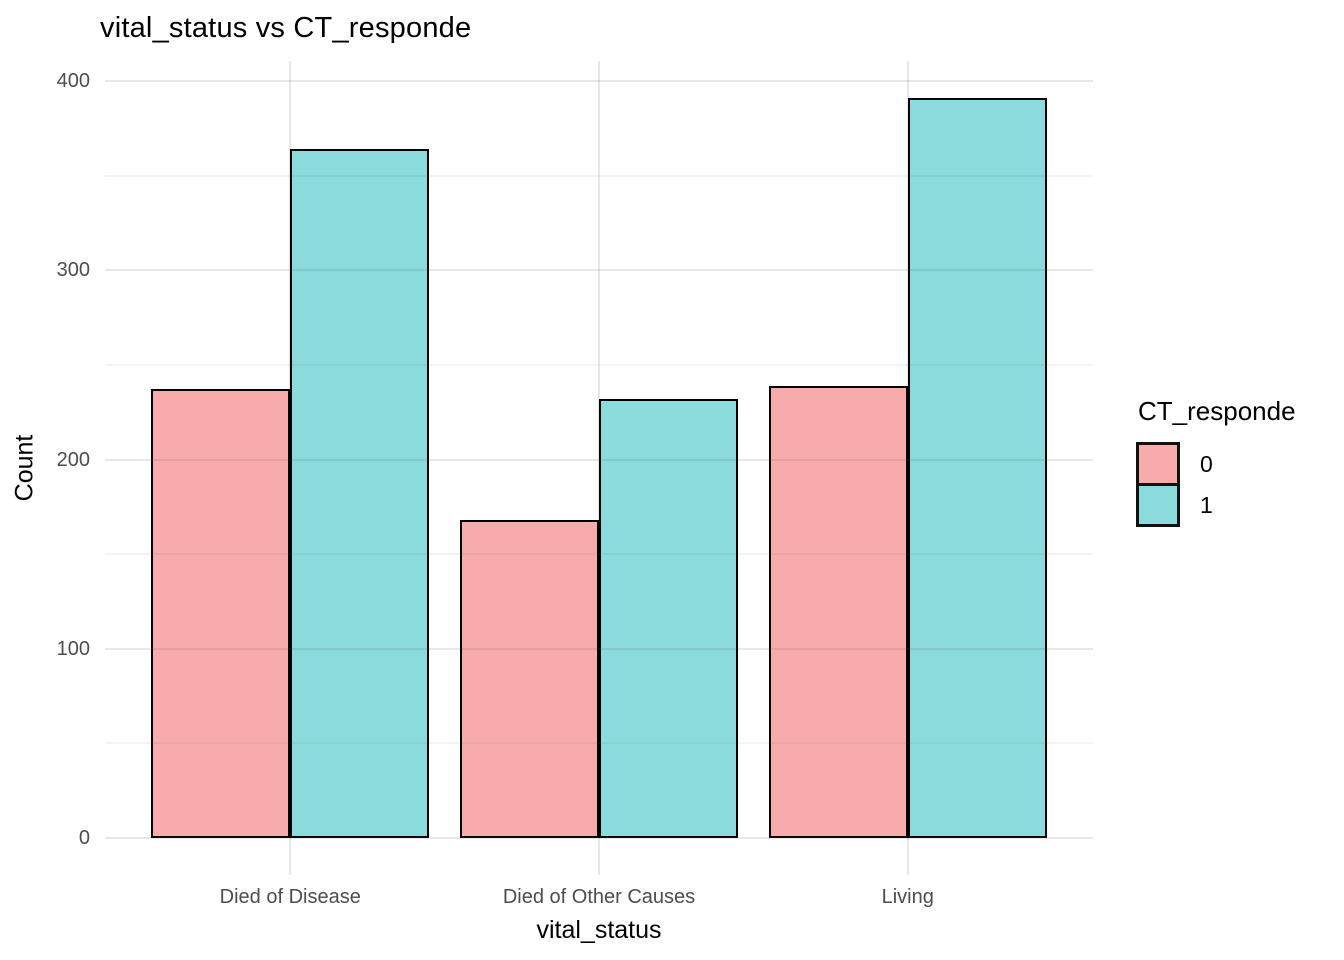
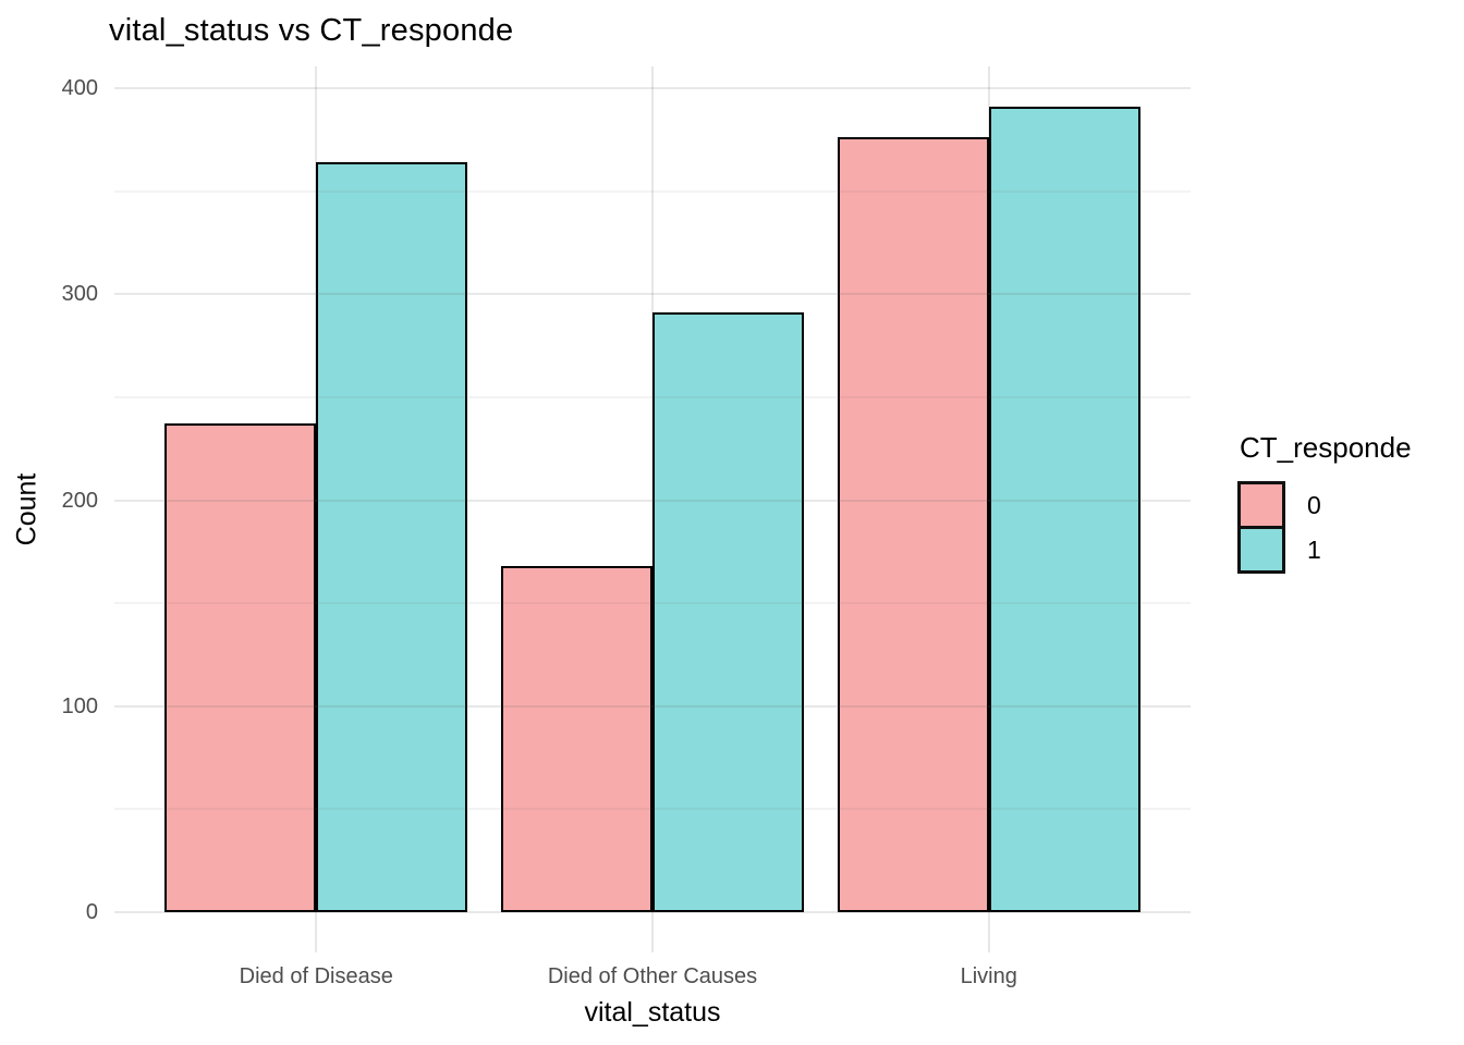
1/Died of Other Causes: 232 -> 291
0/Living: 239 -> 376
